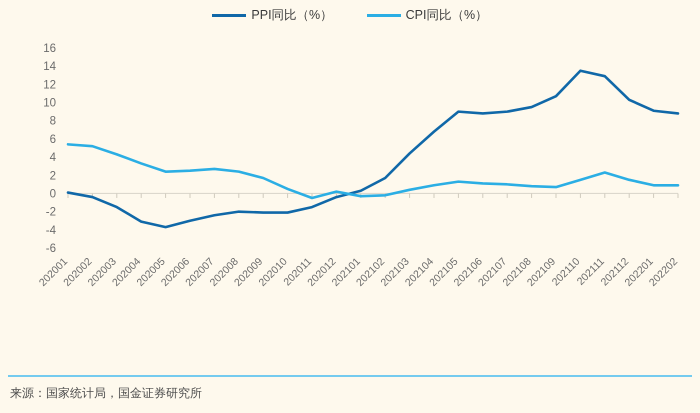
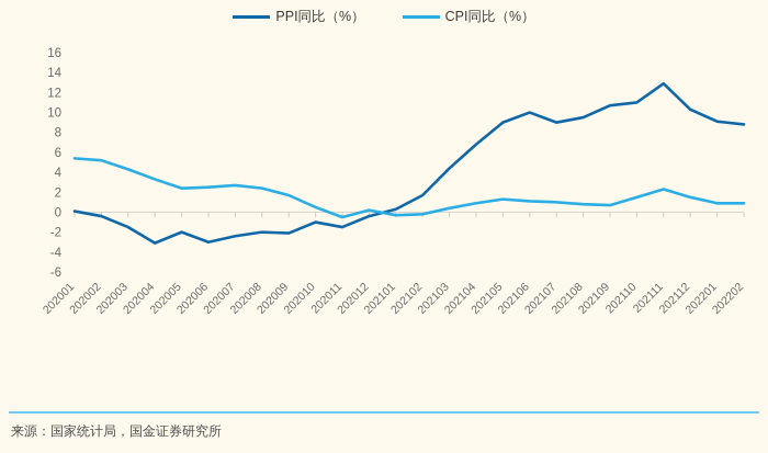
PPI同比（%）/202005: -4 -> -2
PPI同比（%）/202010: -2 -> -1
PPI同比（%）/202106: 9 -> 10
PPI同比（%）/202110: 14 -> 11
